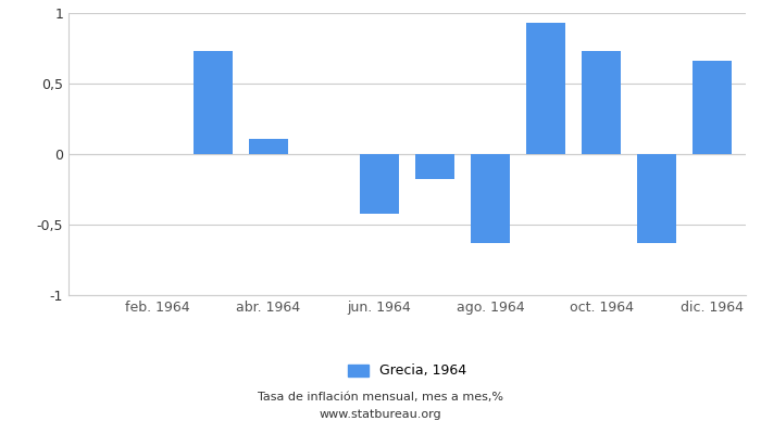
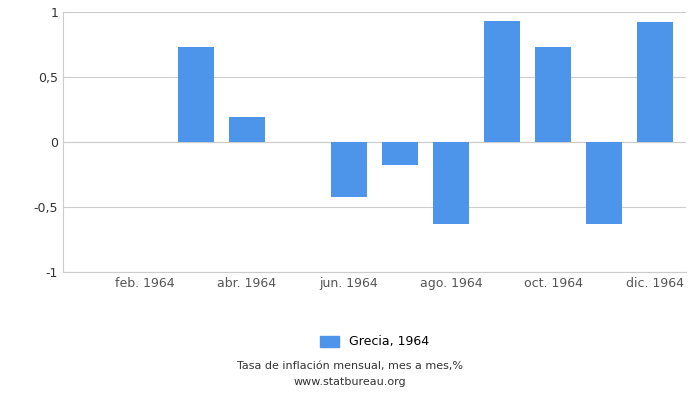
abr. 1964: 0,11 -> 0,19
dic. 1964: 0,66 -> 0,92
